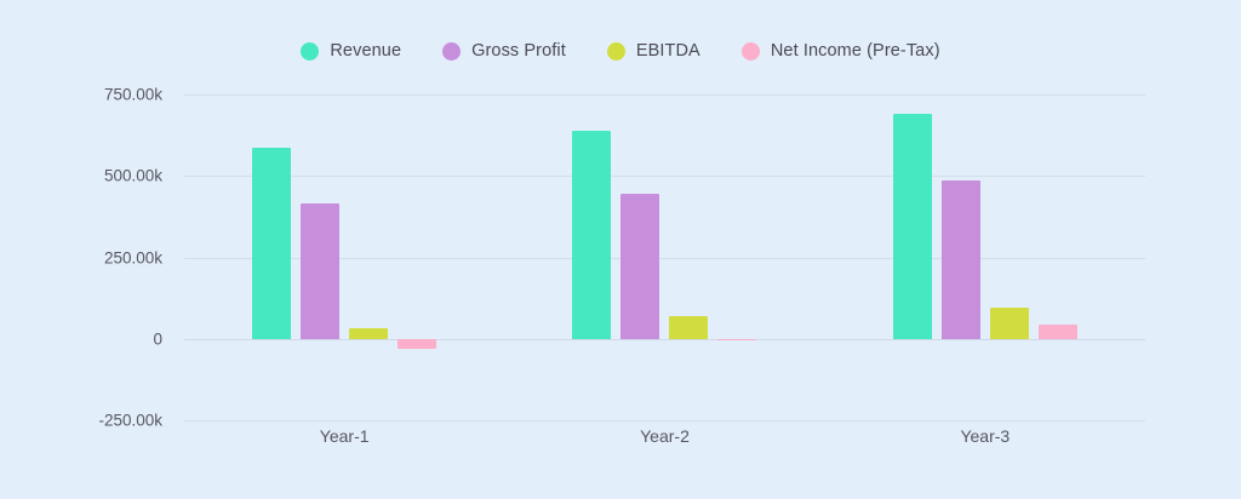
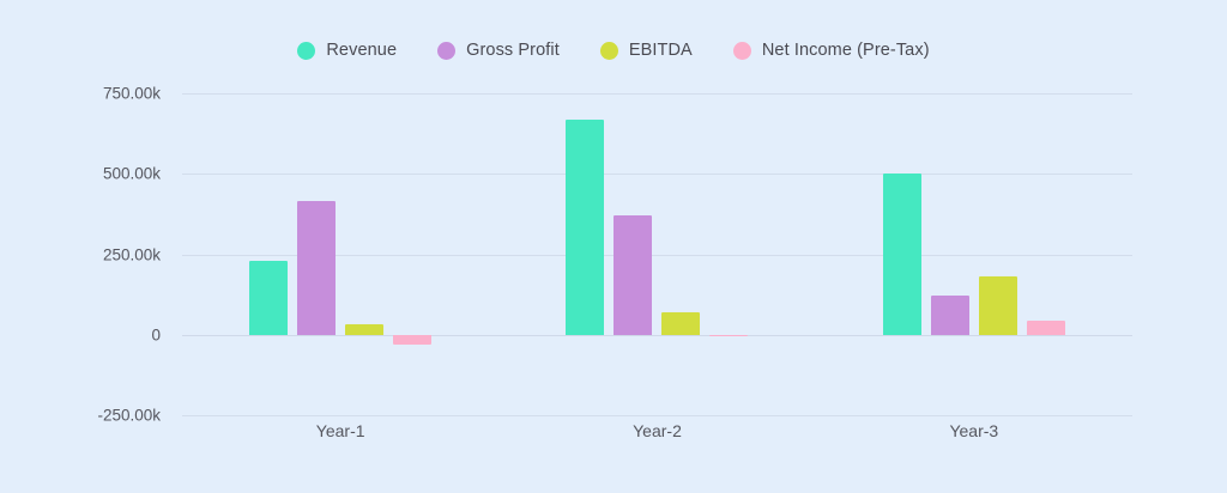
Revenue/Year-1: 590k -> 230k
Revenue/Year-2: 640k -> 670k
Gross Profit/Year-2: 450k -> 370k
Revenue/Year-3: 690k -> 500k
Gross Profit/Year-3: 490k -> 120k
EBITDA/Year-3: 100k -> 180k
